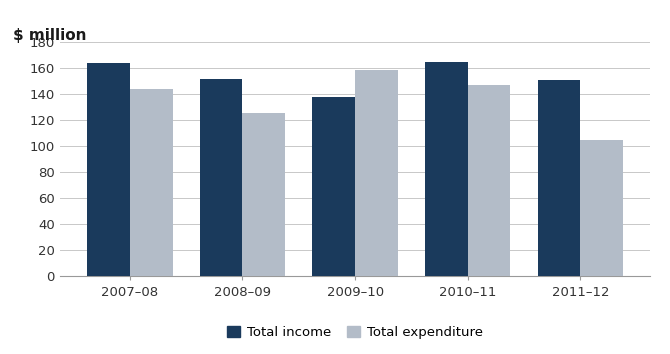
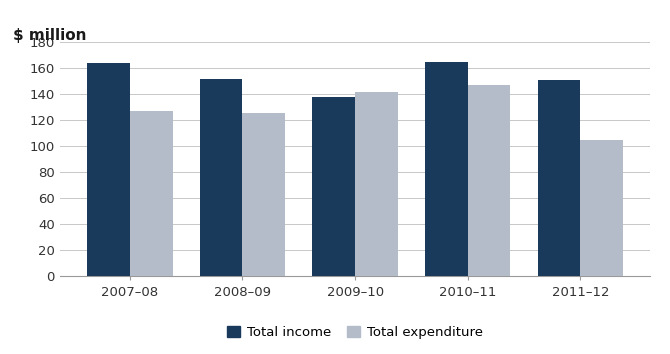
Total expenditure/2007–08: 144 -> 127
Total expenditure/2009–10: 159 -> 142
